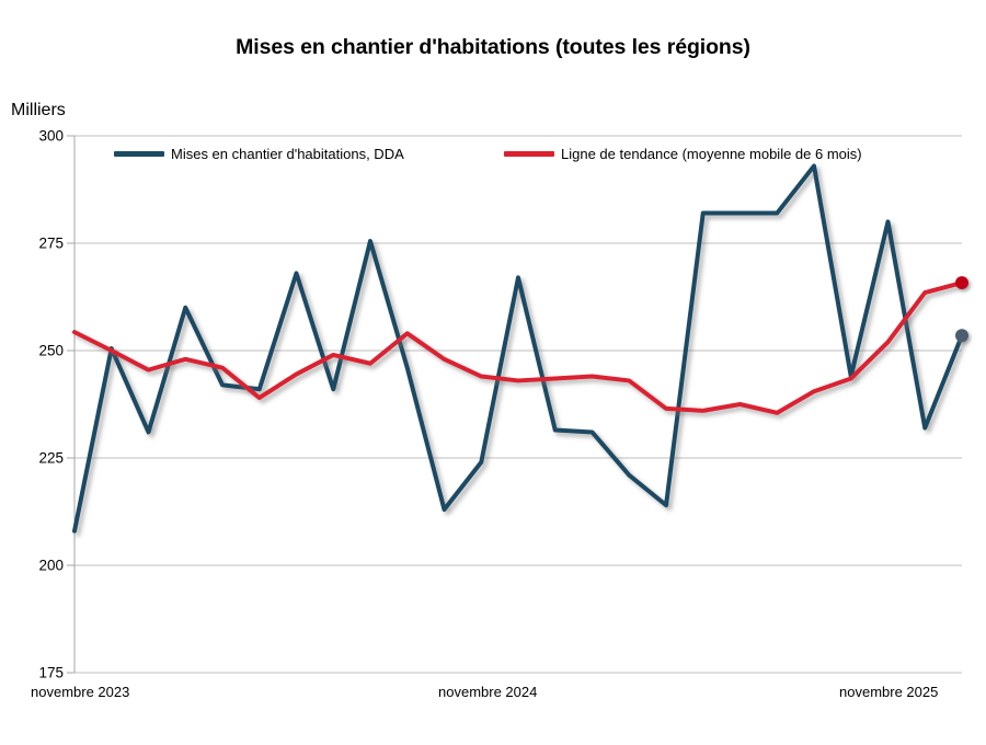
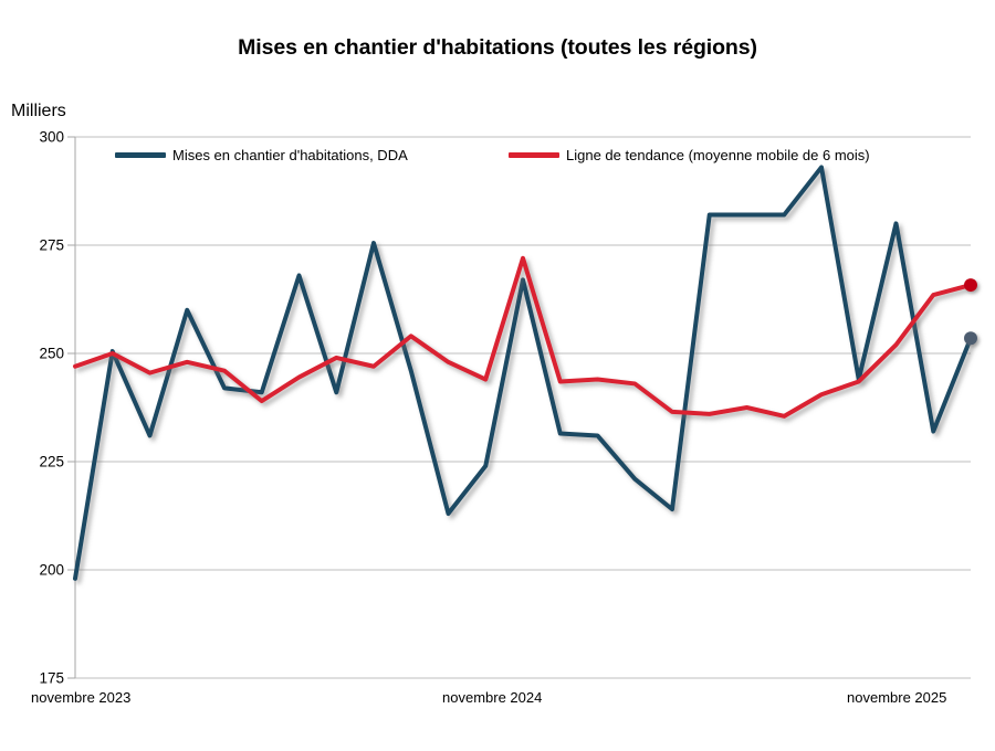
Mises en chantier d'habitations, DDA/novembre 2023: 208 -> 198
Ligne de tendance (moyenne mobile de 6 mois)/novembre 2023: 254 -> 247
Ligne de tendance (moyenne mobile de 6 mois)/novembre 2024: 243 -> 272
